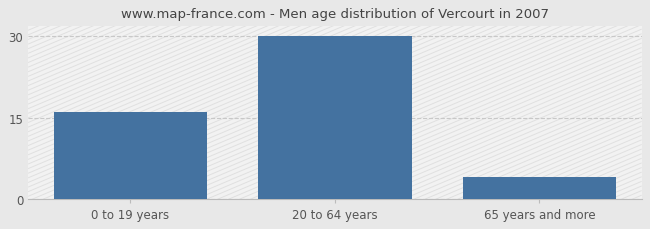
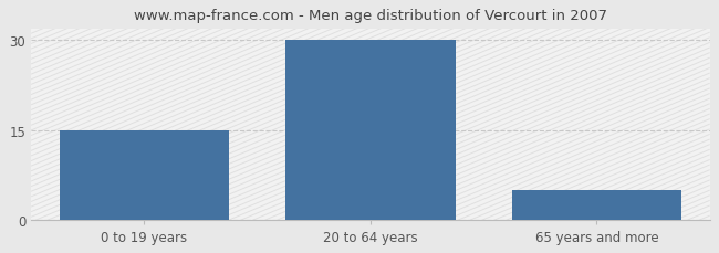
0 to 19 years: 16 -> 15
65 years and more: 4 -> 5
